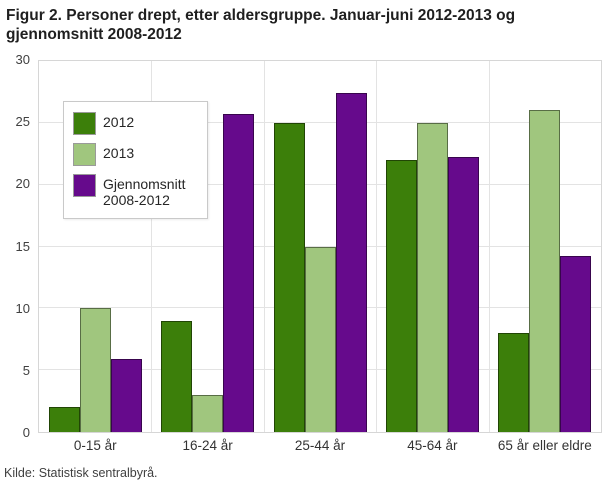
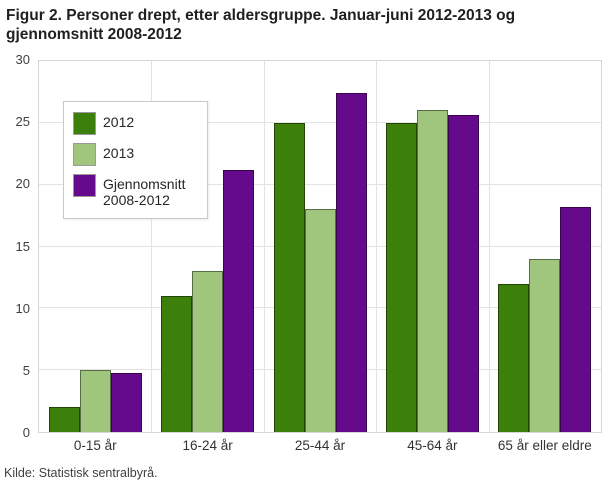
2013/0-15 år: 10 -> 5
Gjennomsnitt 2008-2012/0-15 år: 5.9 -> 4.8
2012/16-24 år: 9 -> 11
2013/16-24 år: 3 -> 13
Gjennomsnitt 2008-2012/16-24 år: 25.7 -> 21.2
2013/25-44 år: 15 -> 18
2012/45-64 år: 22 -> 25
2013/45-64 år: 25 -> 26
Gjennomsnitt 2008-2012/45-64 år: 22.2 -> 25.6
2012/65 år eller eldre: 8 -> 12
2013/65 år eller eldre: 26 -> 14
Gjennomsnitt 2008-2012/65 år eller eldre: 14.2 -> 18.2
